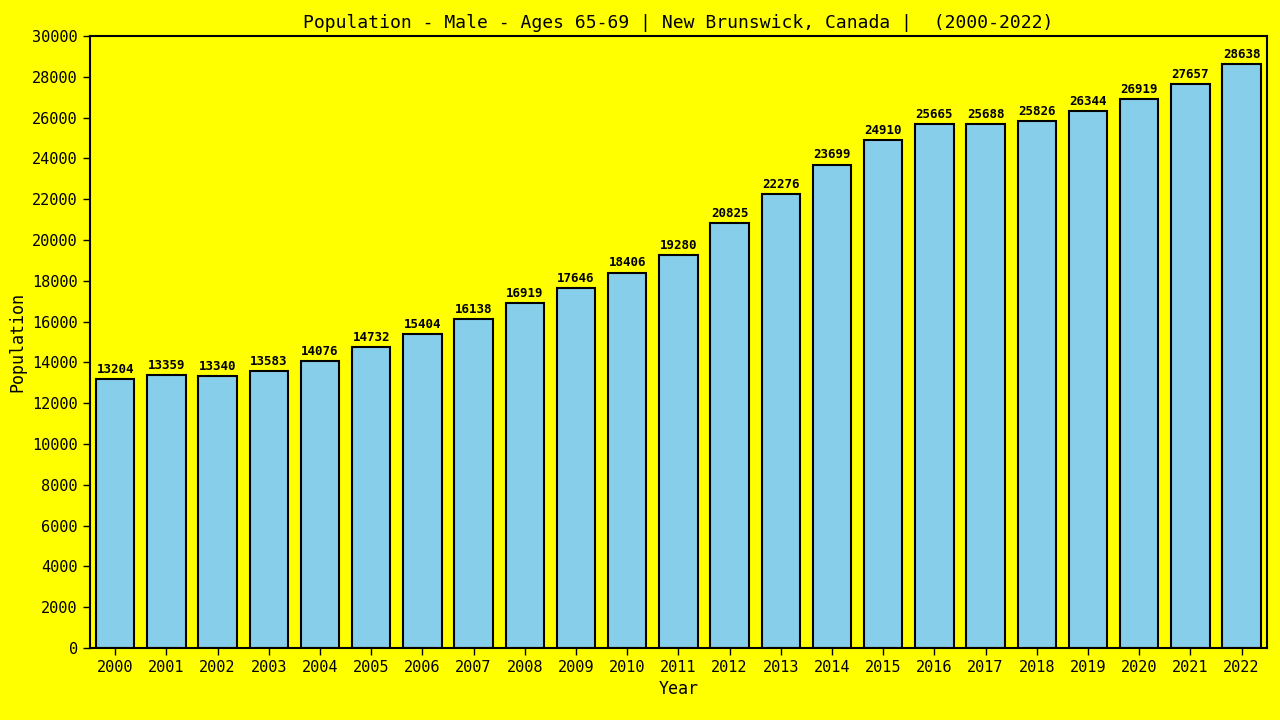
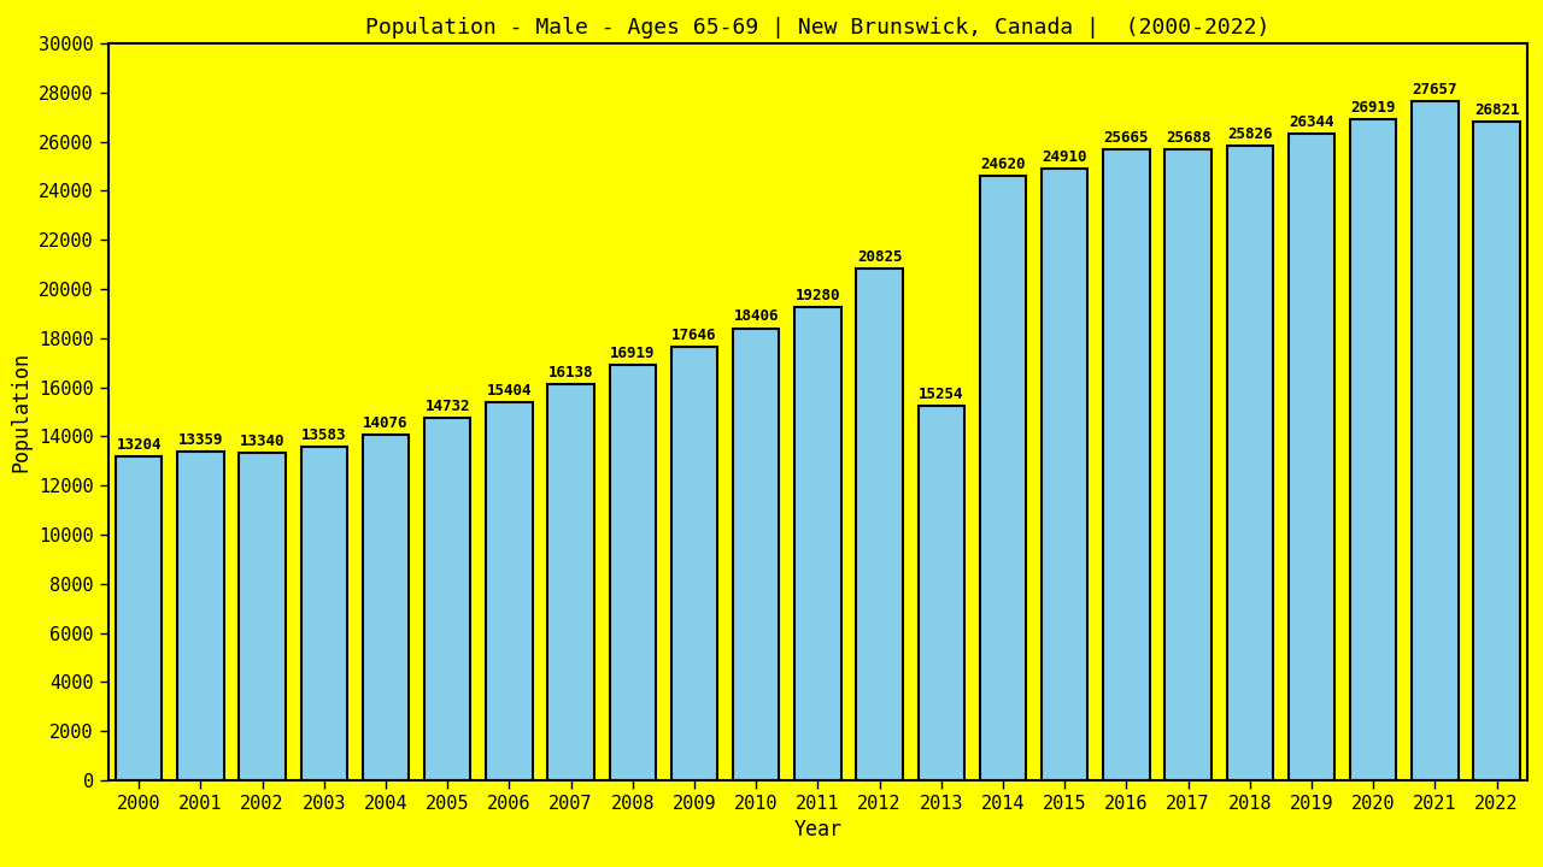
2013: 22276 -> 15254
2014: 23699 -> 24620
2022: 28638 -> 26821
